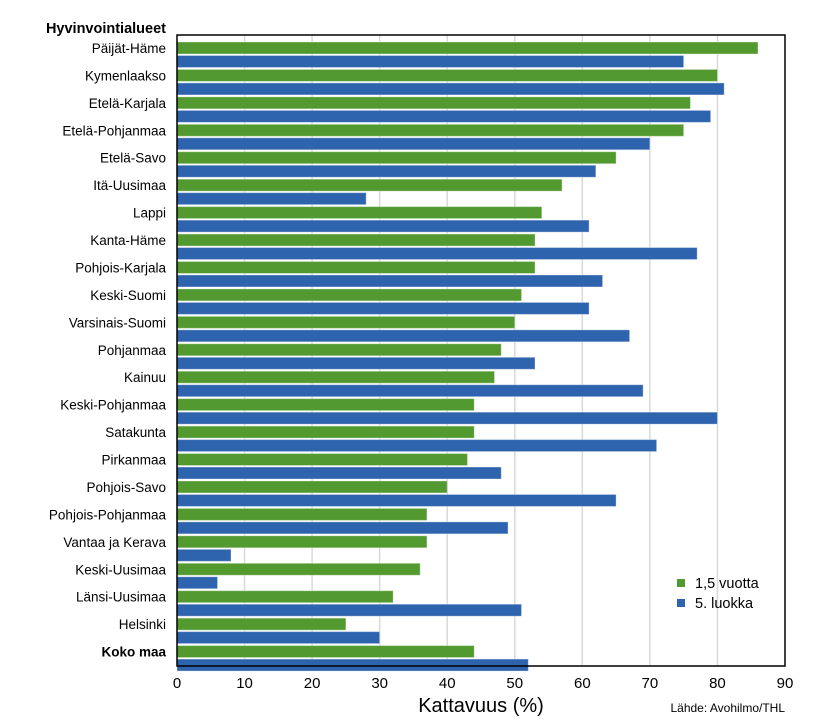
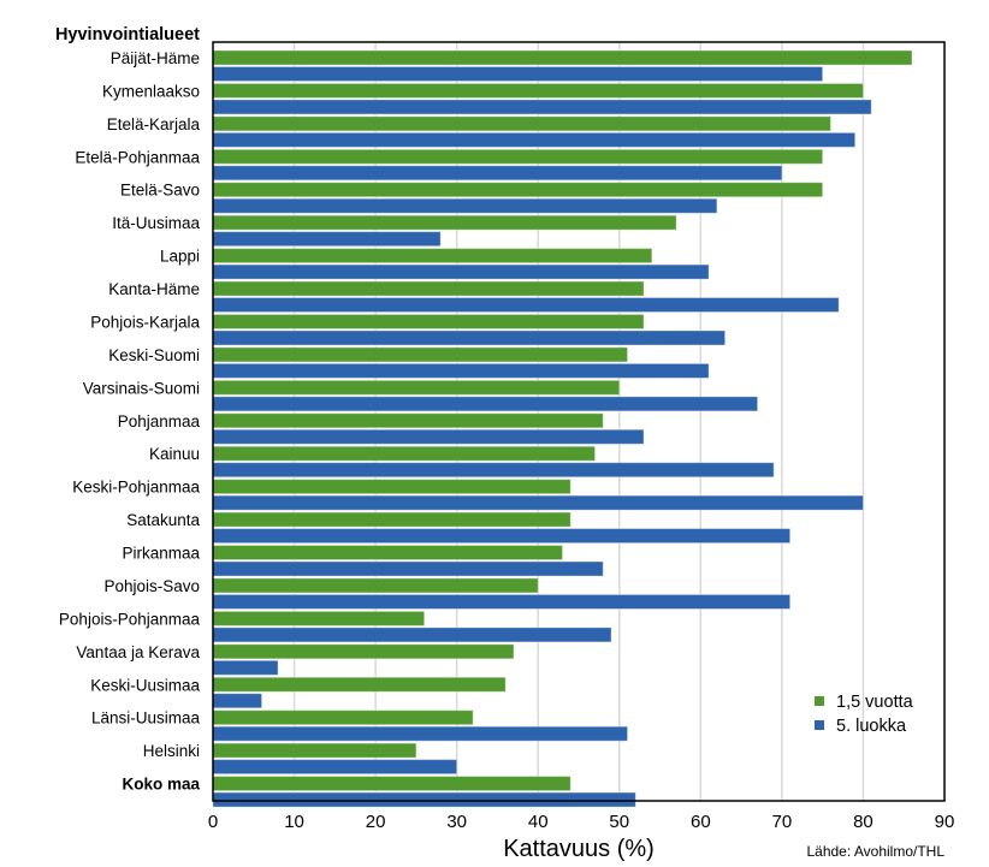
1,5 vuotta/Etelä-Savo: 65 -> 75
5. luokka/Pohjois-Savo: 65 -> 71
1,5 vuotta/Pohjois-Pohjanmaa: 37 -> 26
